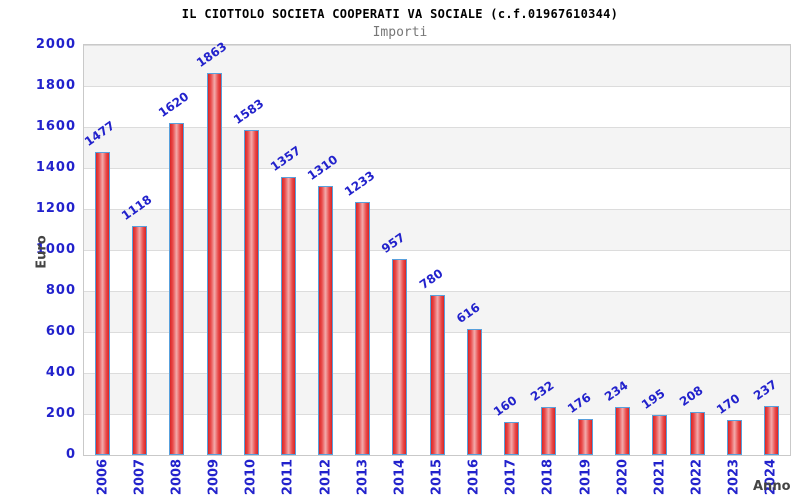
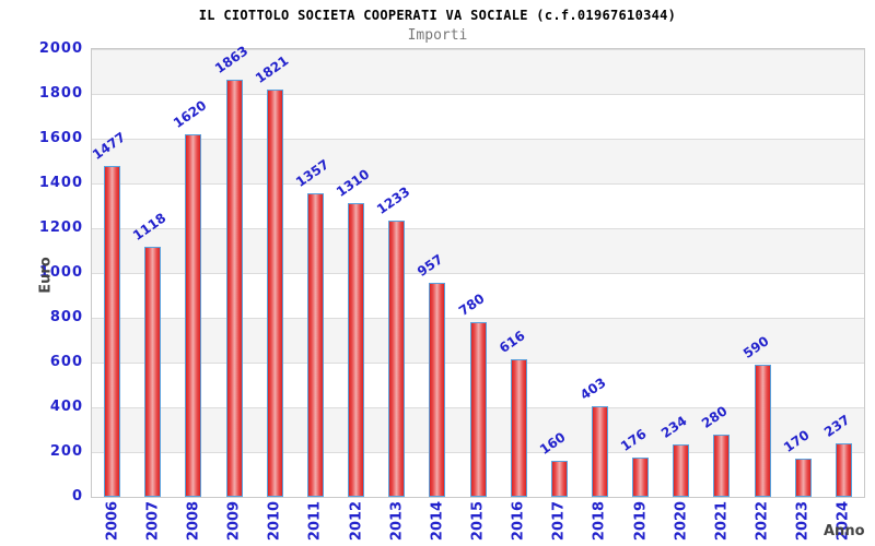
2010: 1583 -> 1821
2018: 232 -> 403
2021: 195 -> 280
2022: 208 -> 590
